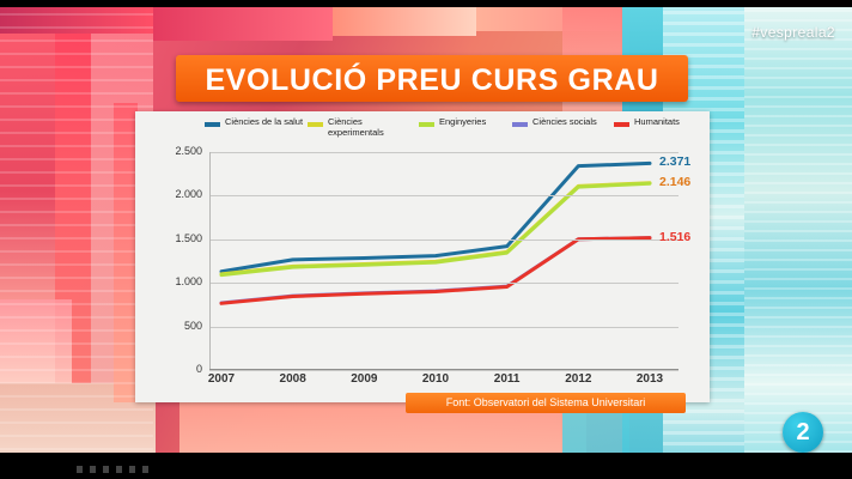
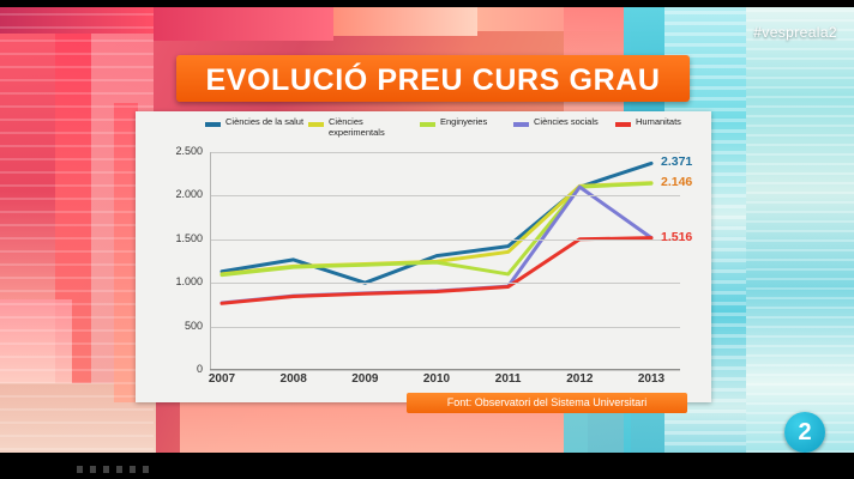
Ciències de la salut/2009: 1300 -> 1000
Enginyeries/2011: 1300 -> 1100
Ciències de la salut/2012: 2300 -> 2100
Ciències socials/2012: 1500 -> 2100
